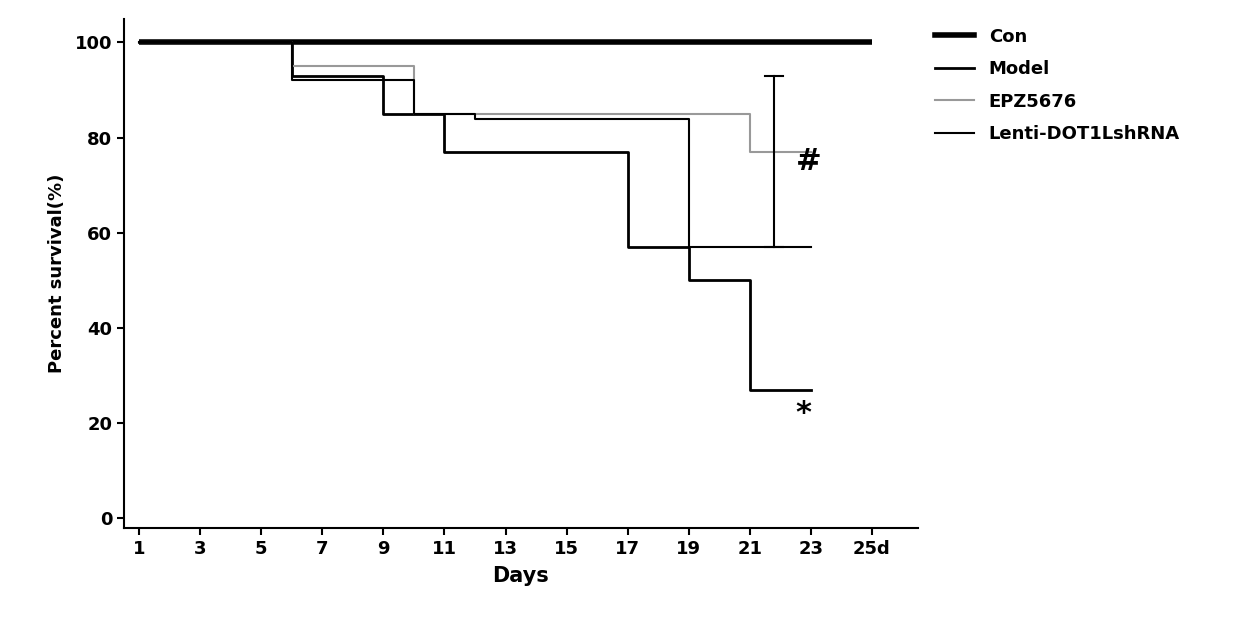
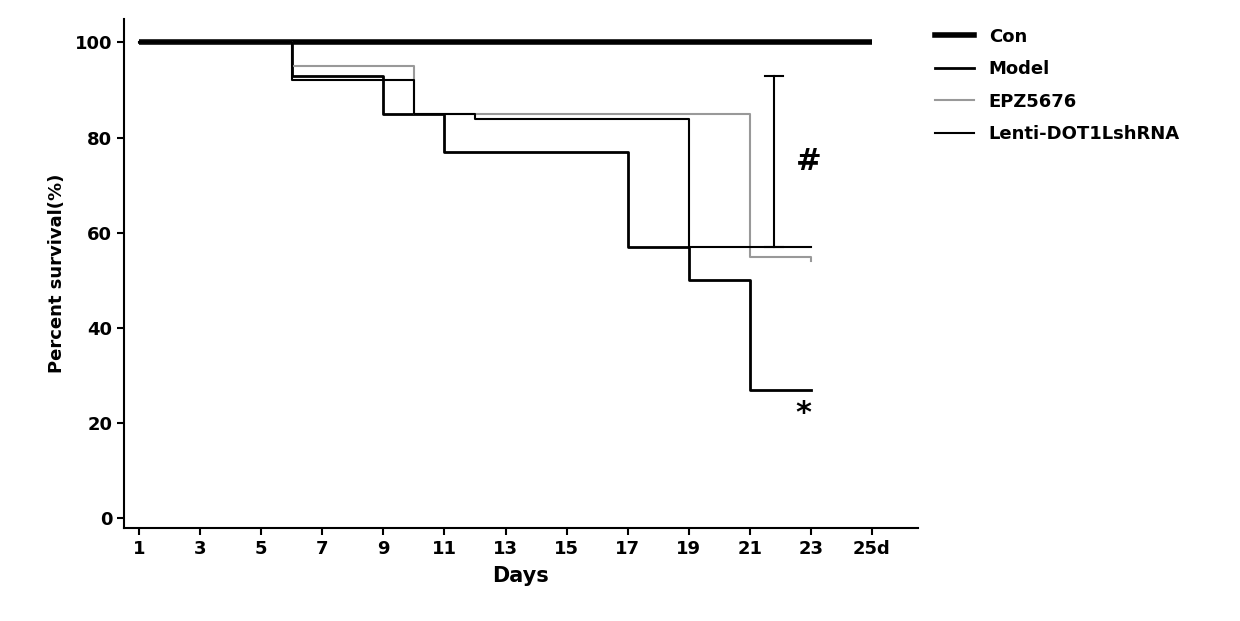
EPZ5676/21: 77 -> 55
EPZ5676/23: 77 -> 54
